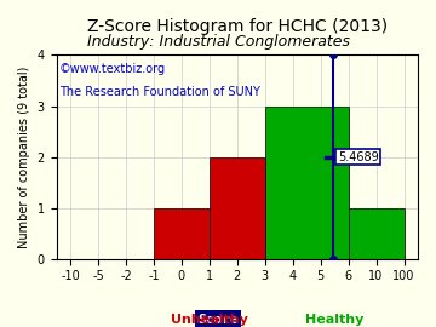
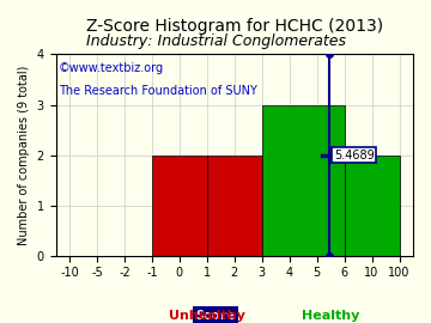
0: 1 -> 2
10: 1 -> 2
